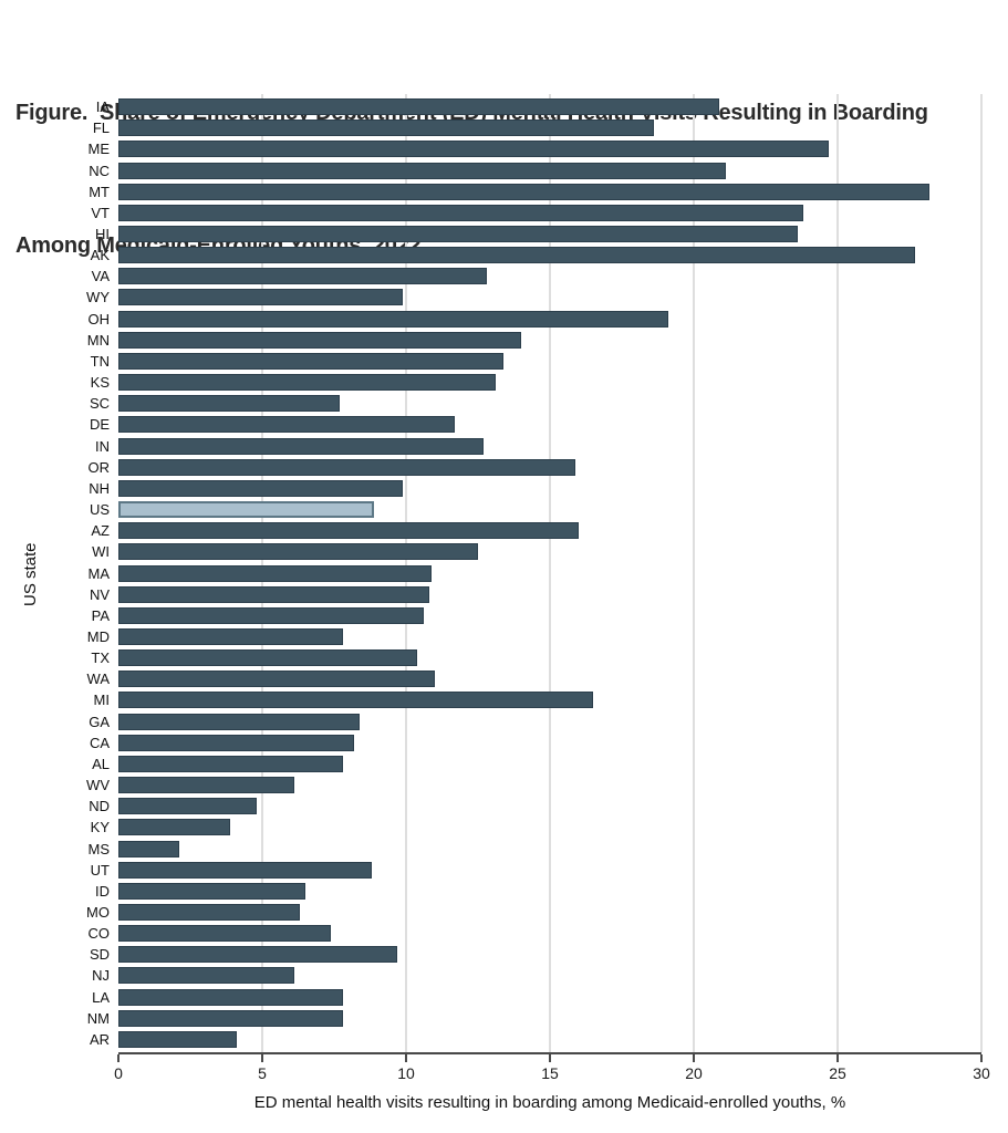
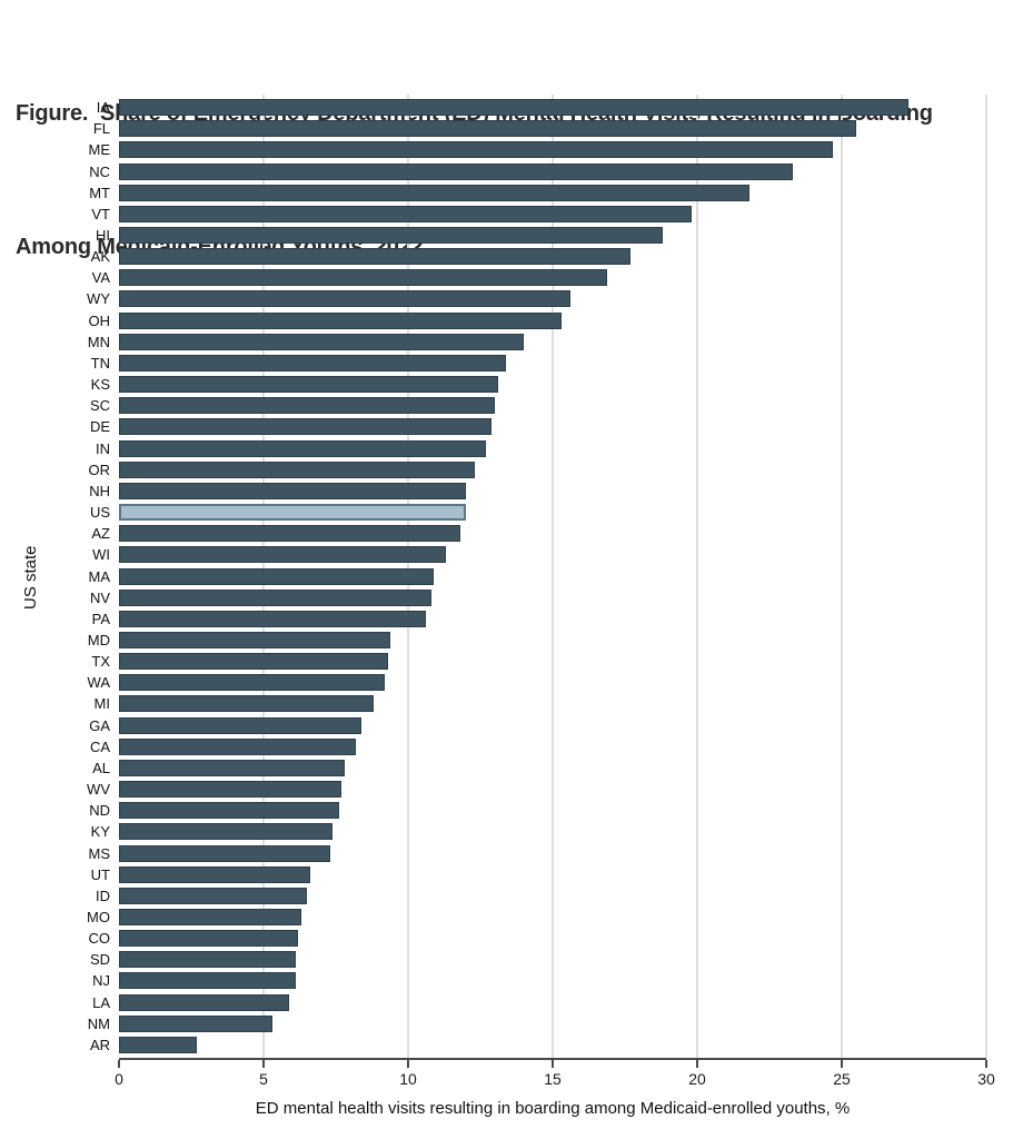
IA: 20.9 -> 27.3
FL: 18.6 -> 25.5
NC: 21.1 -> 23.3
MT: 28.2 -> 21.8
VT: 23.8 -> 19.8
HI: 23.6 -> 18.8
AK: 27.7 -> 17.7
VA: 12.8 -> 16.9
WY: 9.9 -> 15.6
OH: 19.1 -> 15.3
SC: 7.7 -> 13.0
DE: 11.7 -> 12.9
OR: 15.9 -> 12.3
NH: 9.9 -> 12.0
US: 8.9 -> 12.0
AZ: 16.0 -> 11.8
WI: 12.5 -> 11.3
MD: 7.8 -> 9.4
TX: 10.4 -> 9.3
WA: 11.0 -> 9.2
MI: 16.5 -> 8.8
WV: 6.1 -> 7.7
ND: 4.8 -> 7.6
KY: 3.9 -> 7.4
MS: 2.1 -> 7.3
UT: 8.8 -> 6.6
CO: 7.4 -> 6.2
SD: 9.7 -> 6.1
LA: 7.8 -> 5.9
NM: 7.8 -> 5.3
AR: 4.1 -> 2.7
